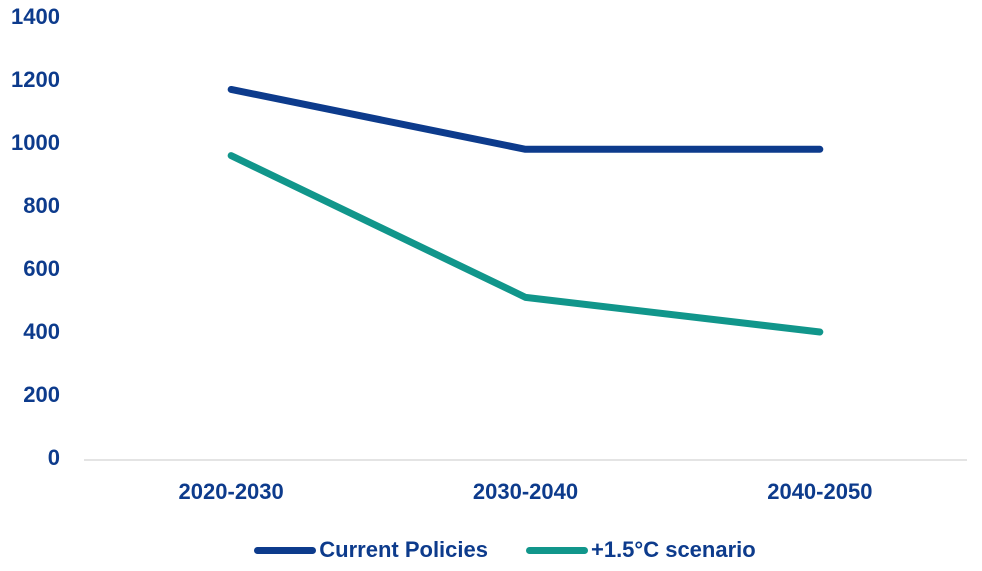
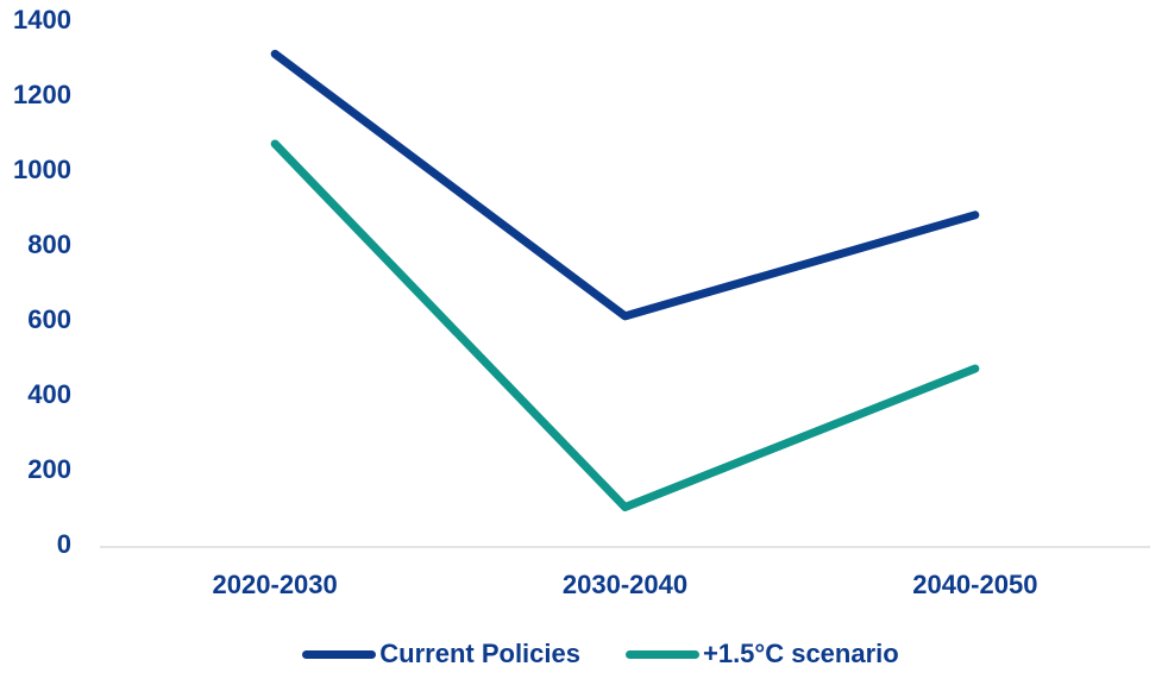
Current Policies/2020-2030: 1170 -> 1310
+1.5°C scenario/2020-2030: 960 -> 1070
Current Policies/2030-2040: 980 -> 610
+1.5°C scenario/2030-2040: 510 -> 100
Current Policies/2040-2050: 980 -> 880
+1.5°C scenario/2040-2050: 400 -> 470
